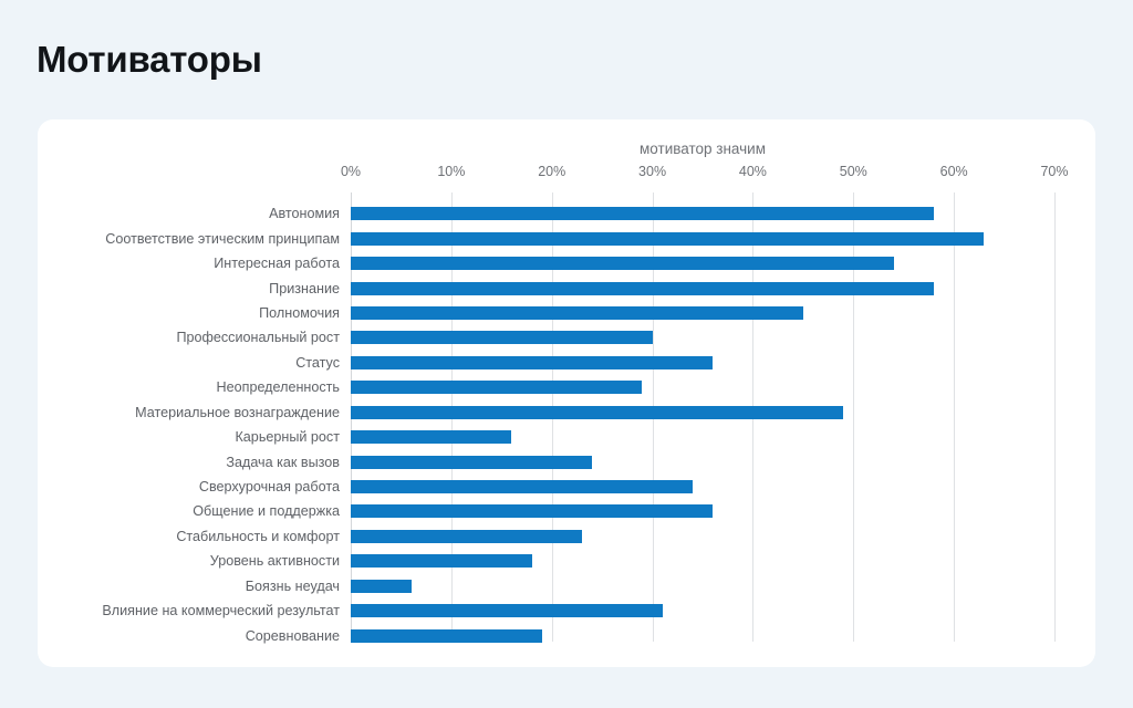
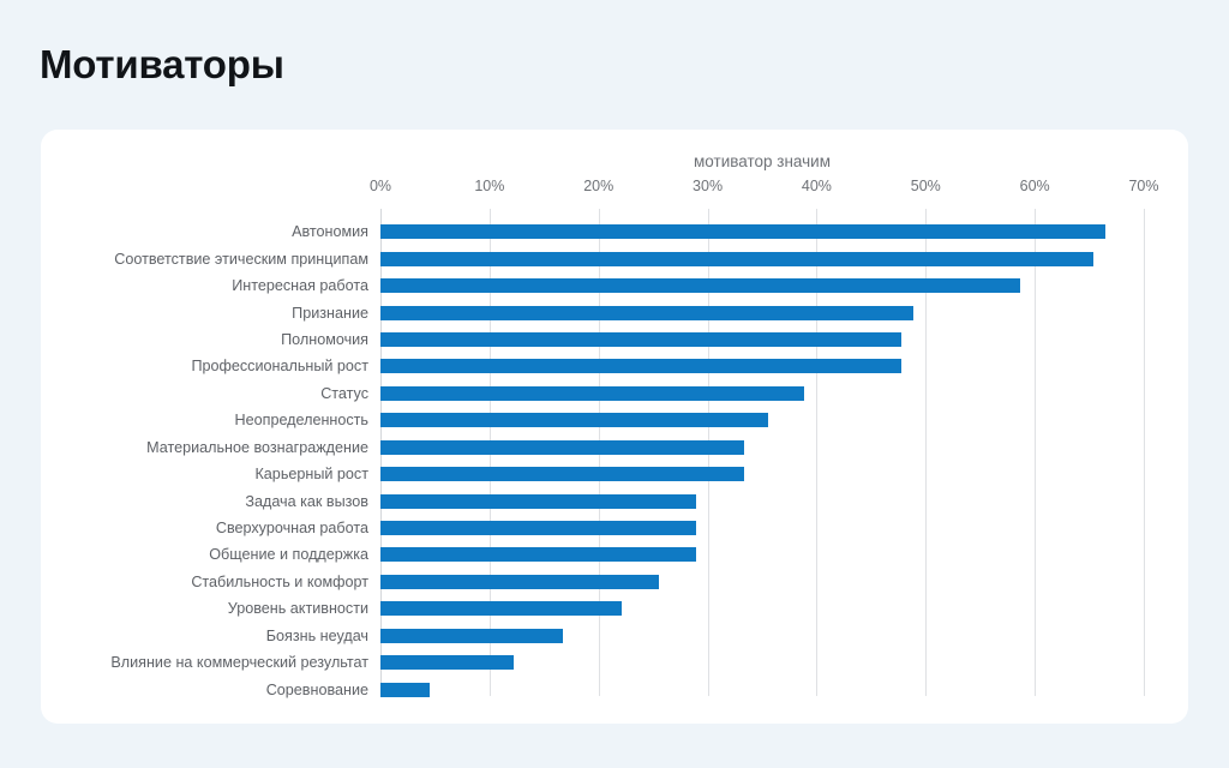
Автономия: 58% -> 66%
Соответствие этическим принципам: 63% -> 65%
Интересная работа: 54% -> 59%
Признание: 58% -> 49%
Полномочия: 45% -> 48%
Профессиональный рост: 30% -> 48%
Статус: 36% -> 39%
Неопределенность: 29% -> 36%
Материальное вознаграждение: 49% -> 33%
Карьерный рост: 16% -> 33%
Задача как вызов: 24% -> 29%
Сверхурочная работа: 34% -> 29%
Общение и поддержка: 36% -> 29%
Стабильность и комфорт: 23% -> 26%
Уровень активности: 18% -> 22%
Боязнь неудач: 6% -> 17%
Влияние на коммерческий результат: 31% -> 12%
Соревнование: 19% -> 4%
